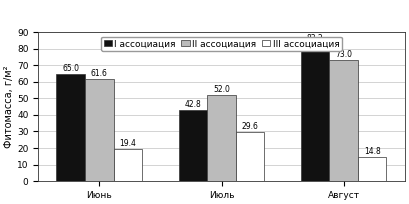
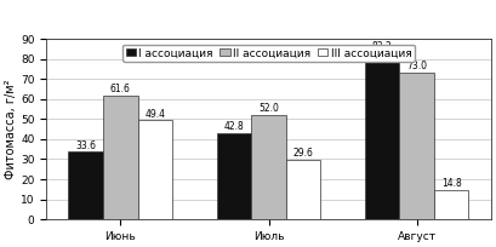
I ассоциация/Июнь: 65.0 -> 33.6
III ассоциация/Июнь: 19.4 -> 49.4
